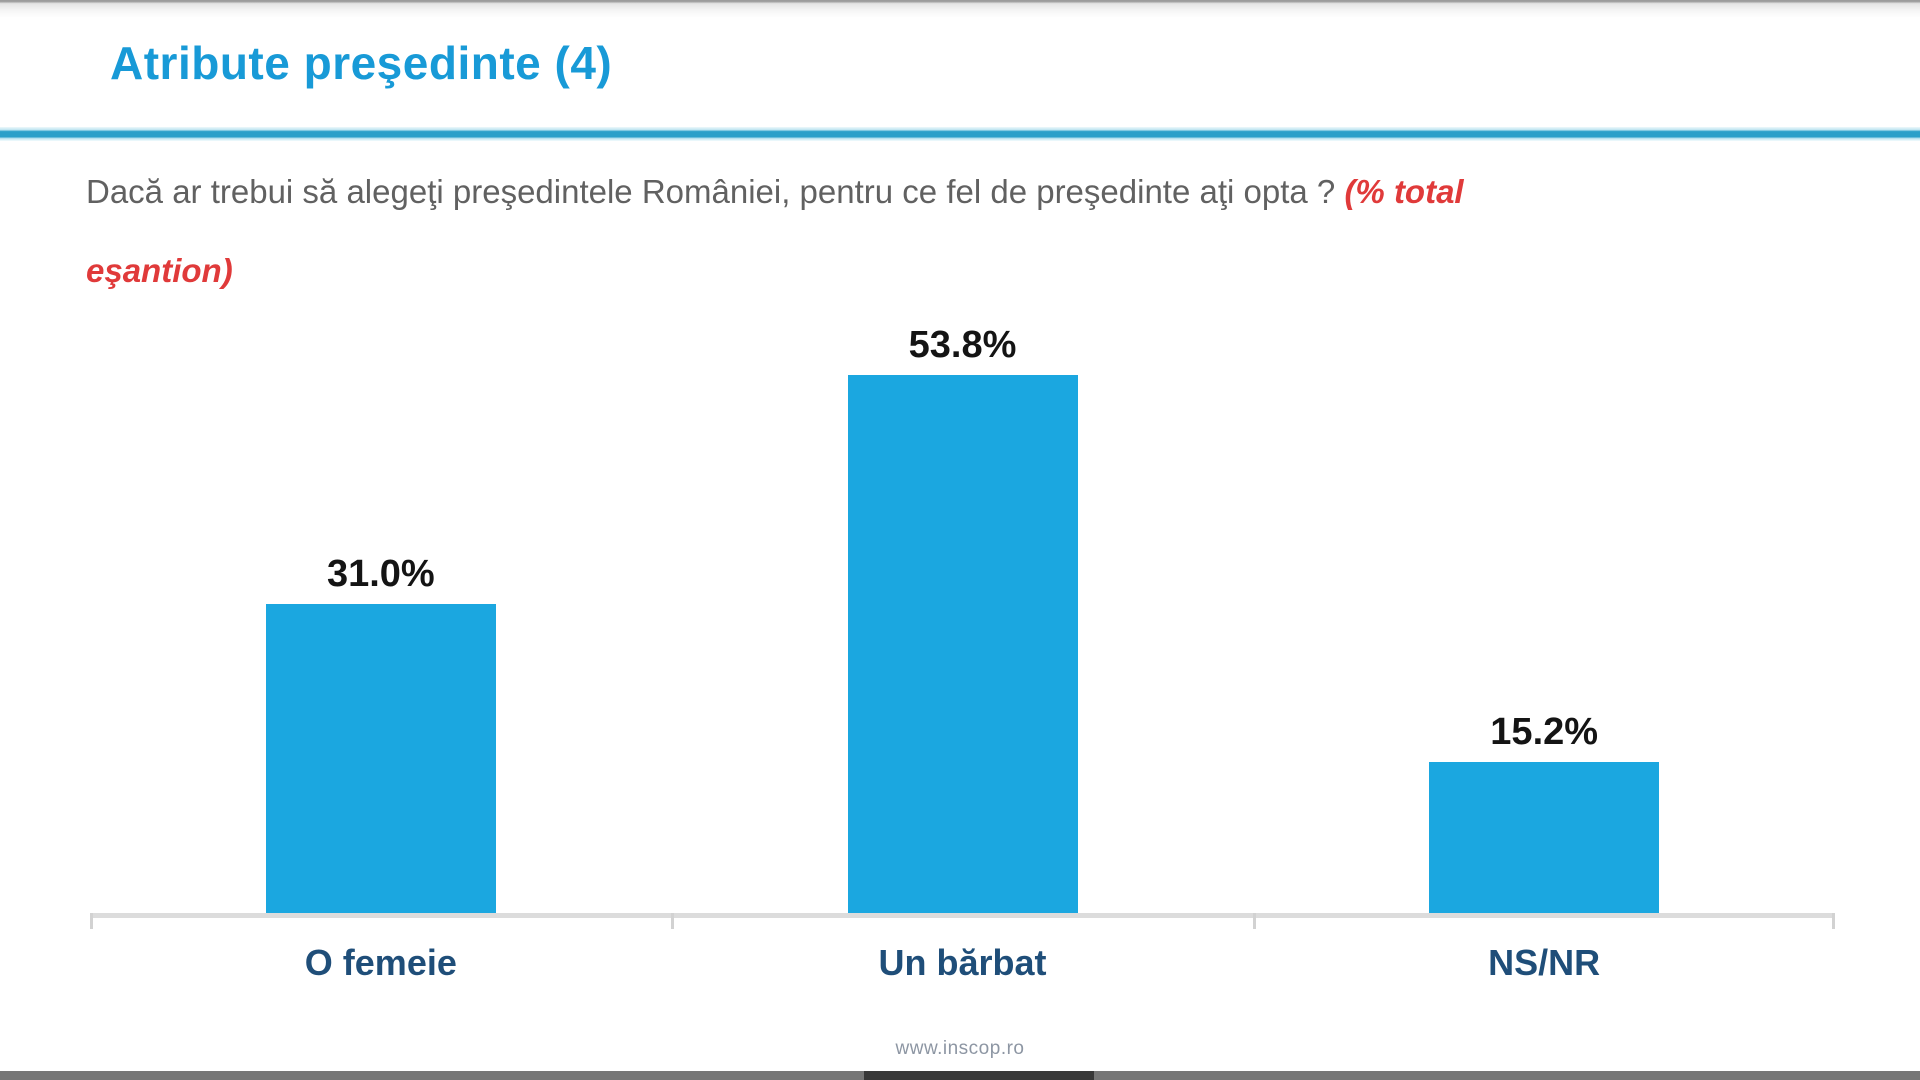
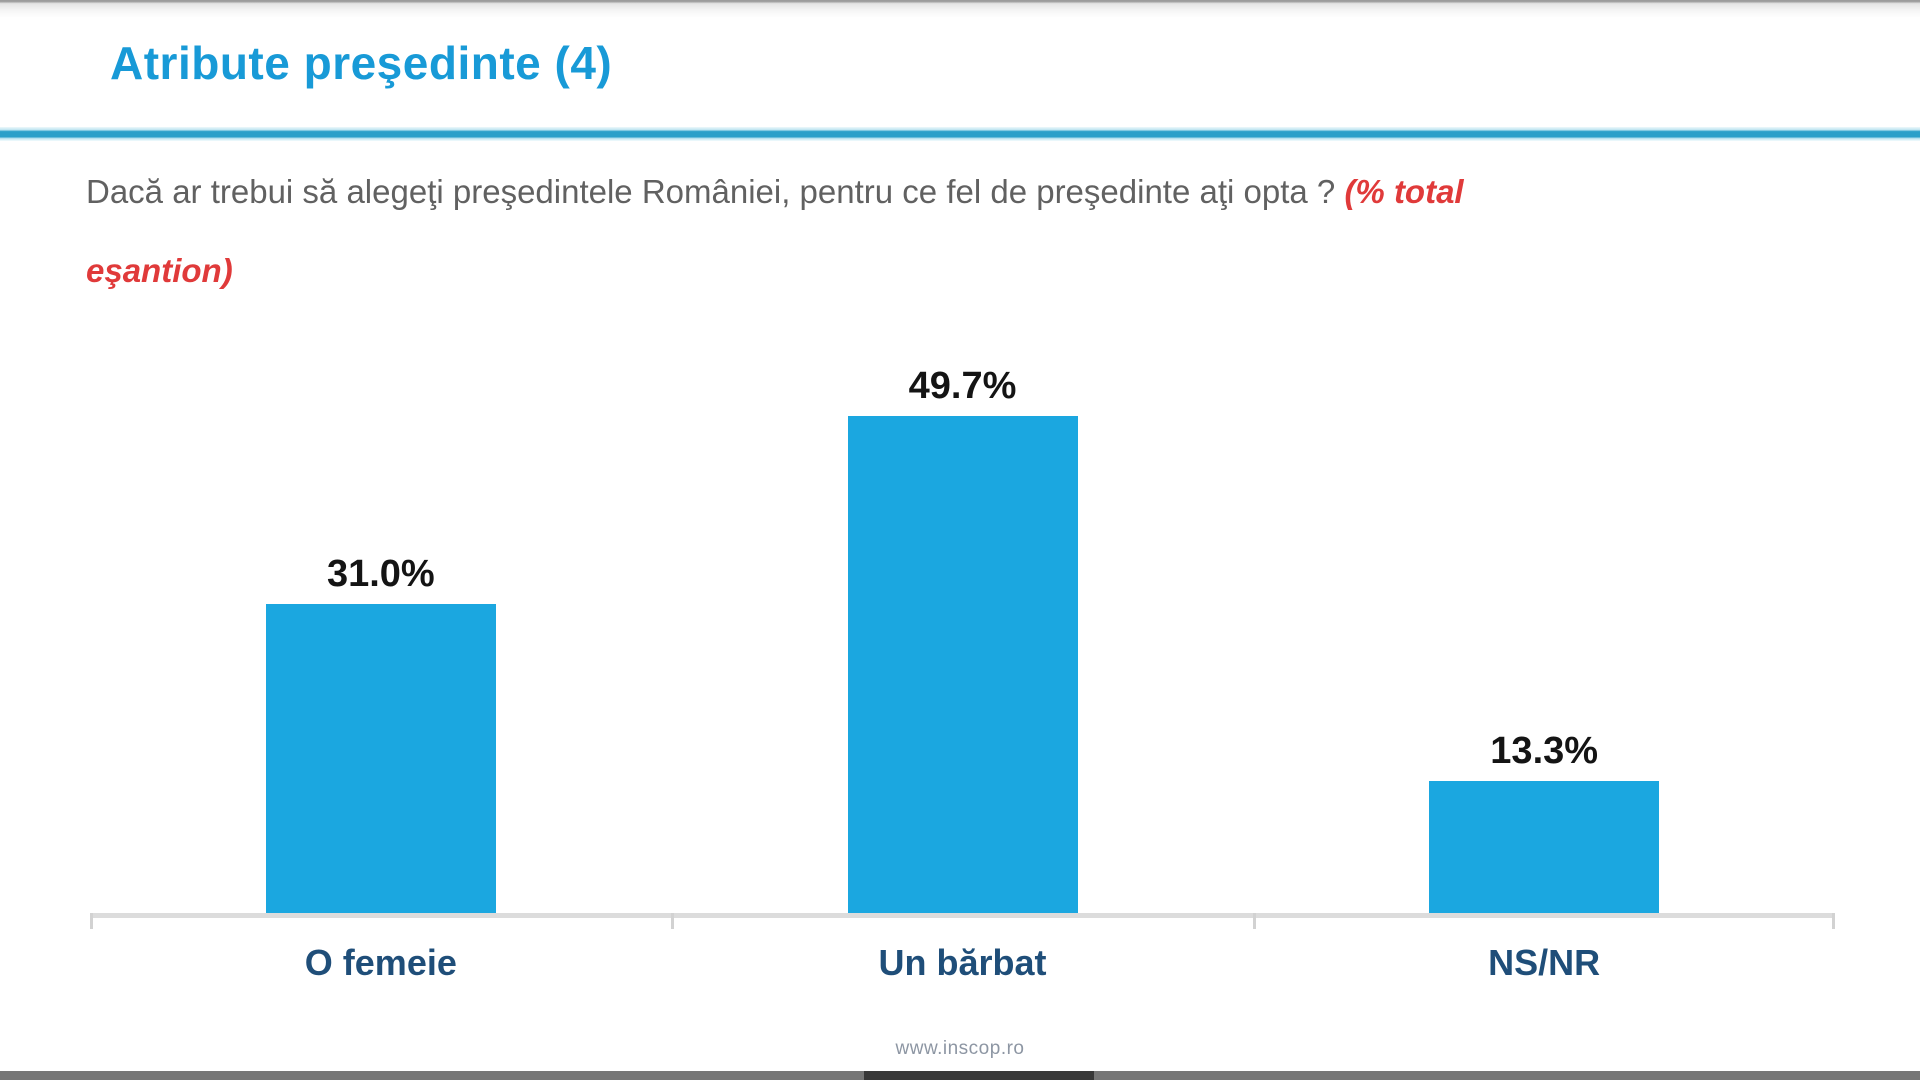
Un bărbat: 53.8% -> 49.7%
NS/NR: 15.2% -> 13.3%
